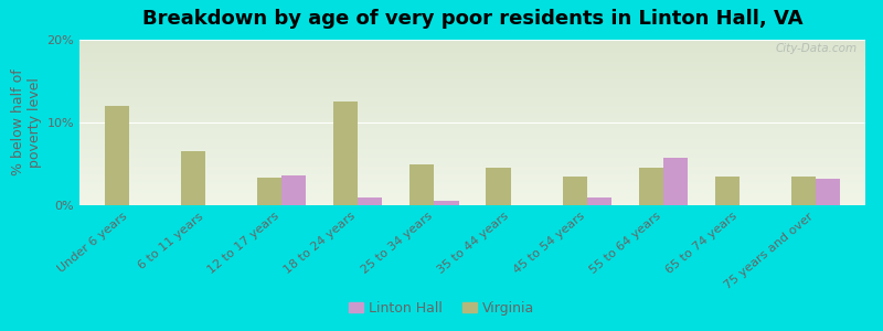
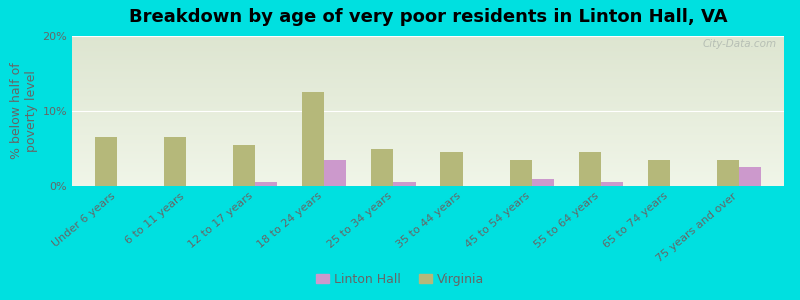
Virginia/Under 6 years: 12.0% -> 6.5%
Virginia/12 to 17 years: 3.4% -> 5.5%
Linton Hall/12 to 17 years: 3.6% -> 0.5%
Linton Hall/18 to 24 years: 1.0% -> 3.5%
Linton Hall/55 to 64 years: 5.8% -> 0.5%
Linton Hall/75 years and over: 3.2% -> 2.5%
